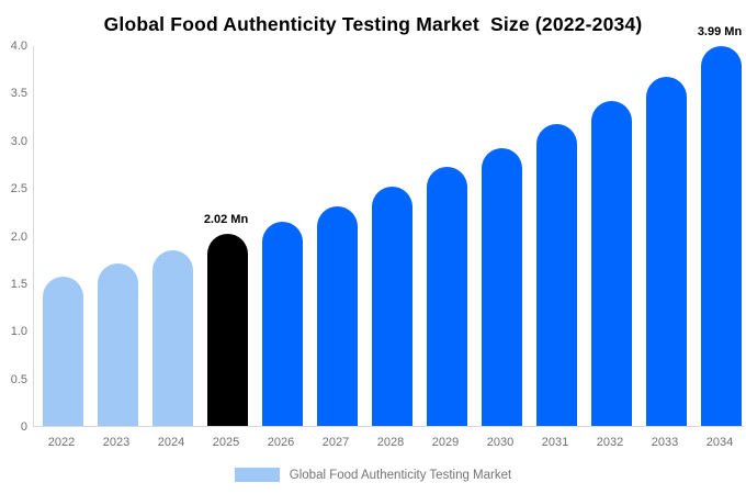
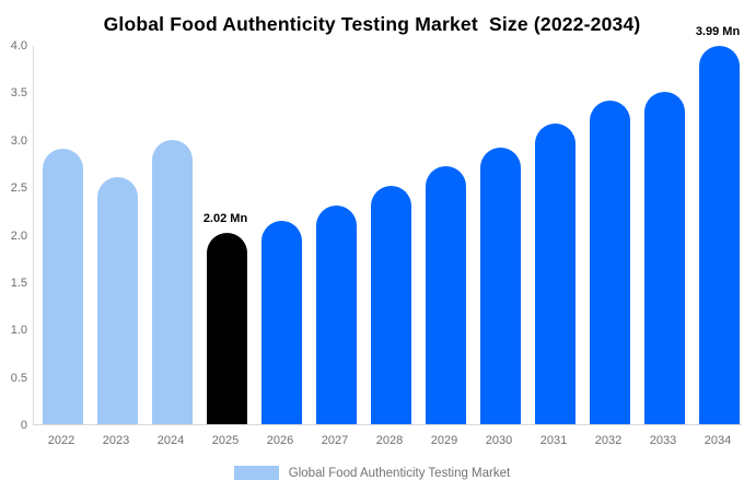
2022: 1.6 -> 2.9
2023: 1.7 -> 2.6
2024: 1.9 -> 3.0
2033: 3.7 -> 3.5
